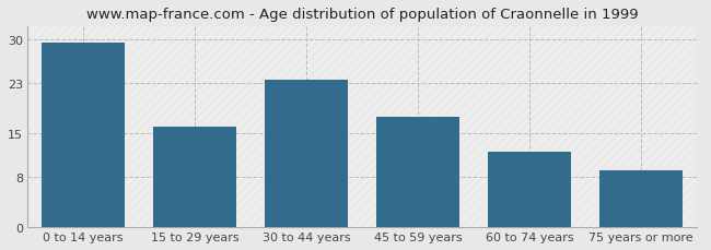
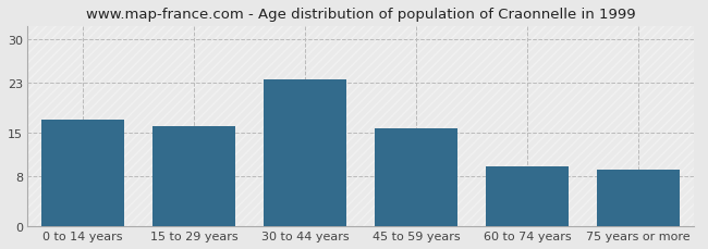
0 to 14 years: 29.5 -> 17.0
45 to 59 years: 17.5 -> 15.6
60 to 74 years: 12.0 -> 9.6
